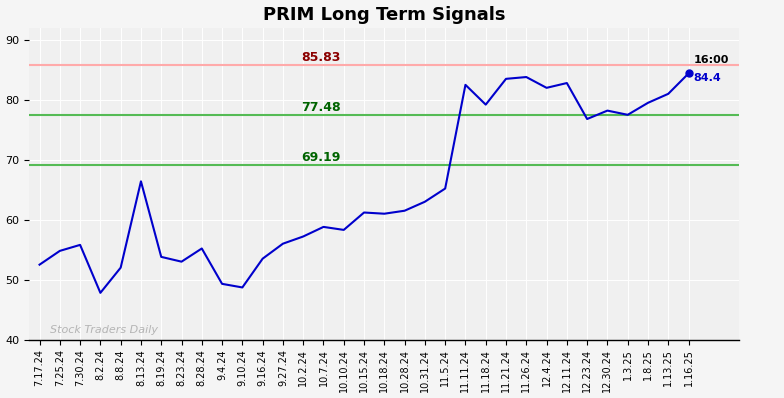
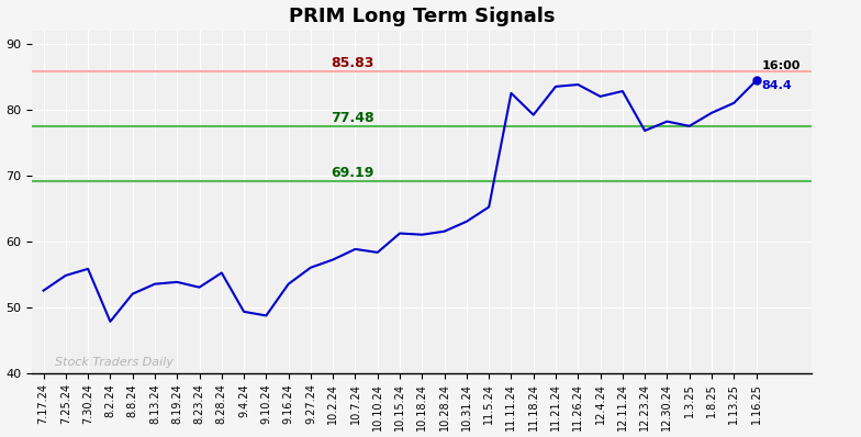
8.13.24: 66.4 -> 53.5
